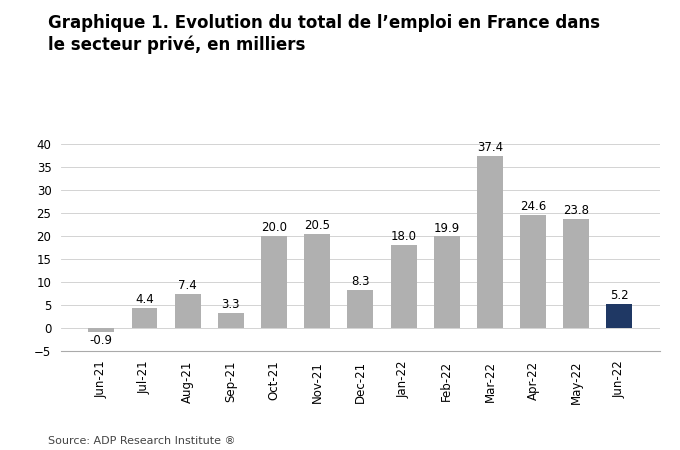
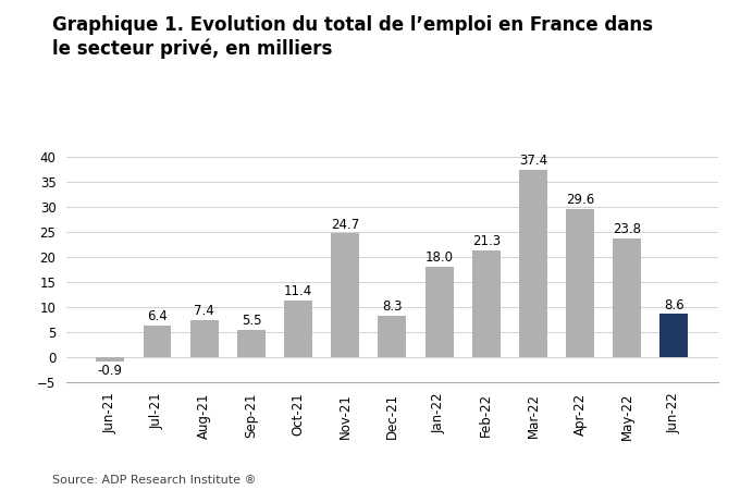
Jul-21: 4.4 -> 6.4
Sep-21: 3.3 -> 5.5
Oct-21: 20.0 -> 11.4
Nov-21: 20.5 -> 24.7
Feb-22: 19.9 -> 21.3
Apr-22: 24.6 -> 29.6
Jun-22: 5.2 -> 8.6
